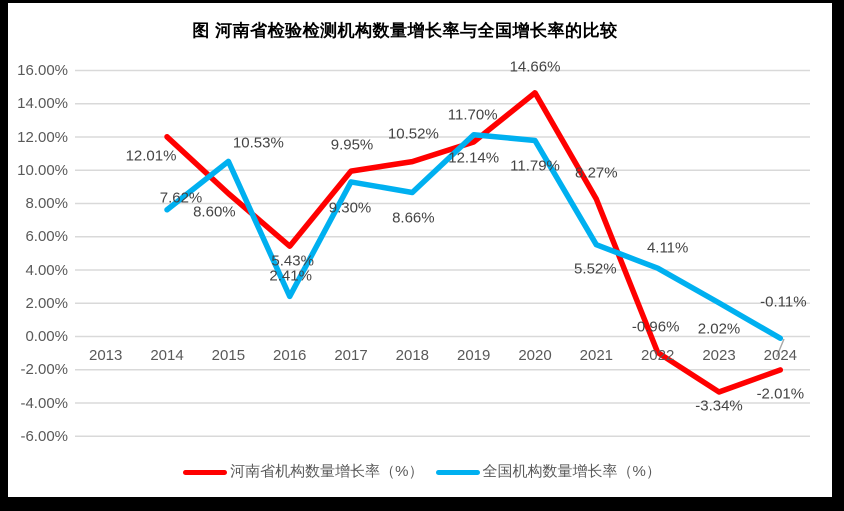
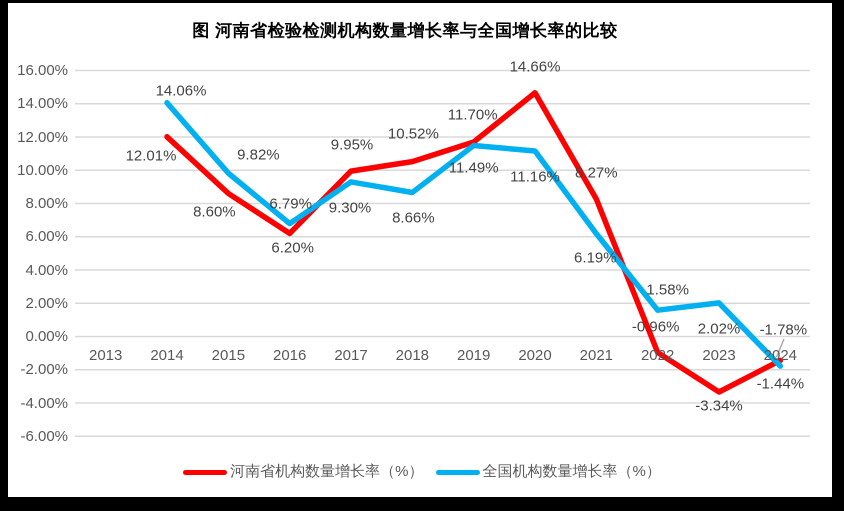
全国机构数量增长率（%）/2014: 7.62% -> 14.06%
全国机构数量增长率（%）/2015: 10.53% -> 9.82%
河南省机构数量增长率（%）/2016: 5.43% -> 6.20%
全国机构数量增长率（%）/2016: 2.41% -> 6.79%
全国机构数量增长率（%）/2019: 12.14% -> 11.49%
全国机构数量增长率（%）/2020: 11.79% -> 11.16%
全国机构数量增长率（%）/2021: 5.52% -> 6.19%
全国机构数量增长率（%）/2022: 4.11% -> 1.58%
河南省机构数量增长率（%）/2024: -2.01% -> -1.44%
全国机构数量增长率（%）/2024: -0.11% -> -1.78%
